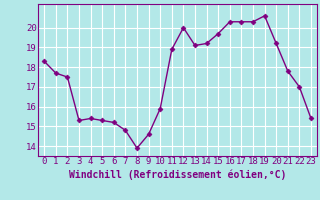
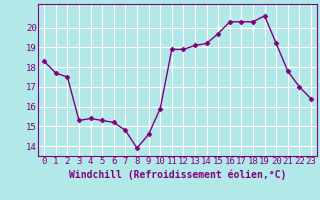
12: 20.0 -> 18.9
23: 15.4 -> 16.4
